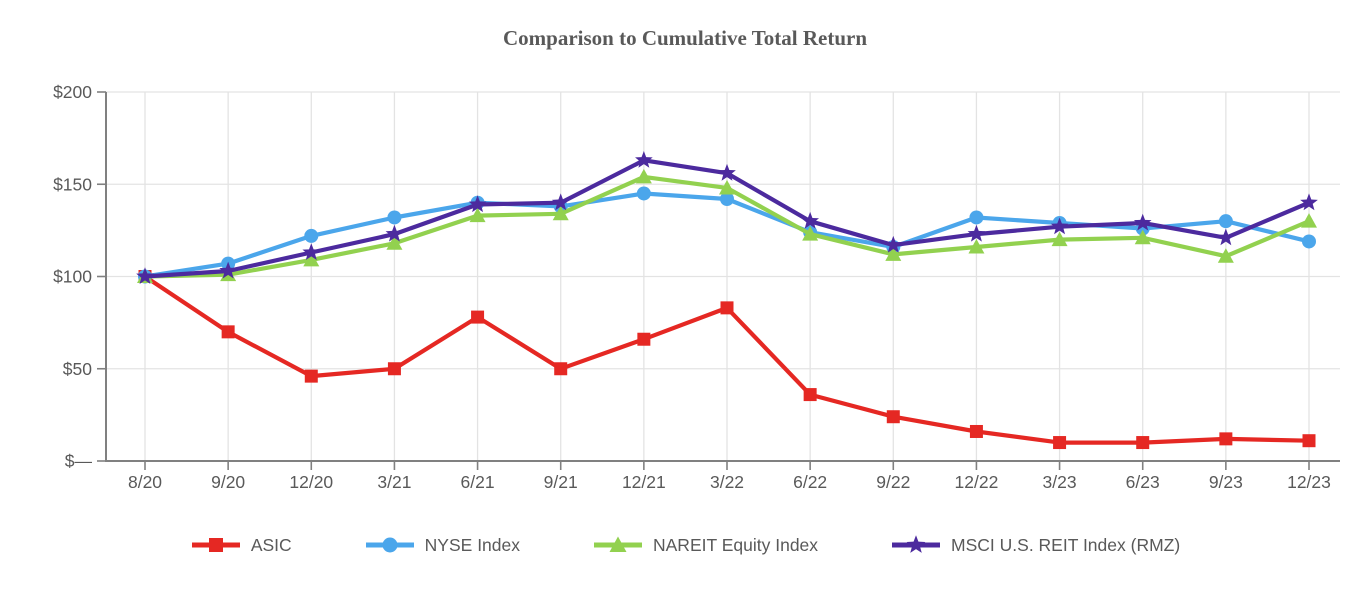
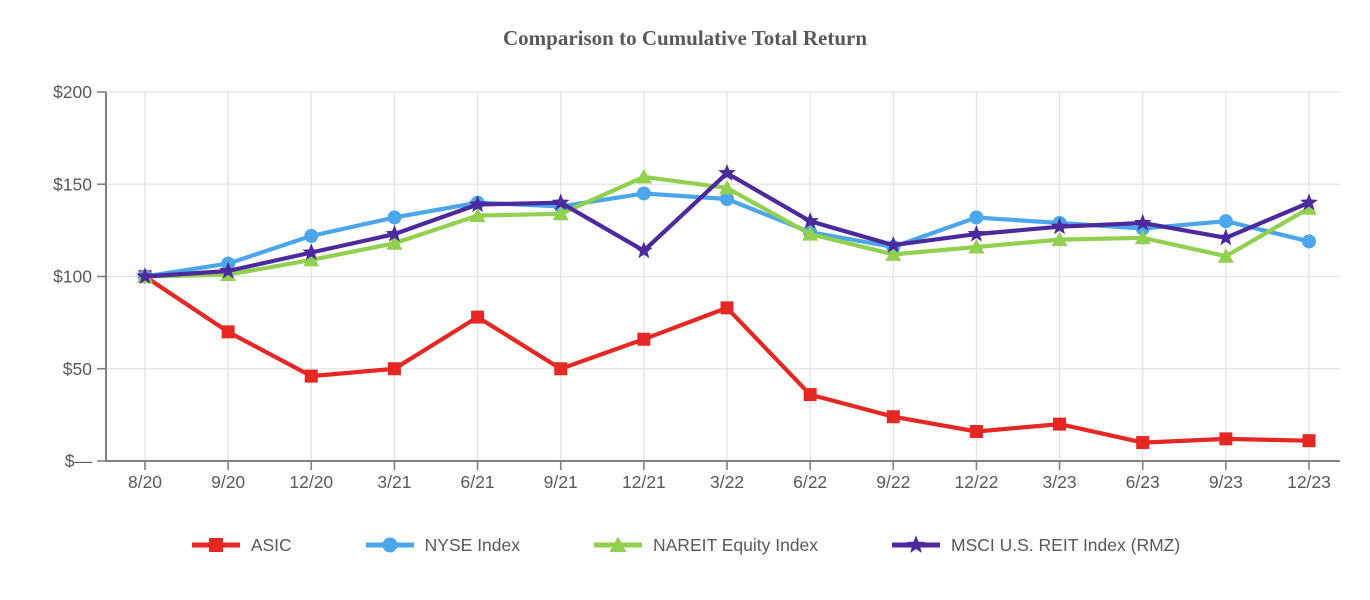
MSCI U.S. REIT Index (RMZ)/12/21: $163 -> $114
ASIC/3/23: $10 -> $20
NAREIT Equity Index/12/23: $130 -> $137
